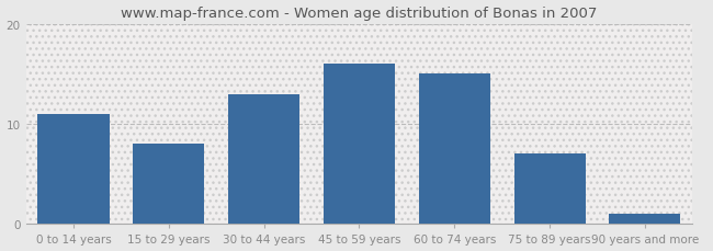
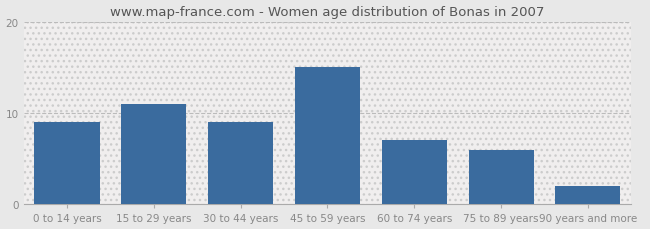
0 to 14 years: 11 -> 9
15 to 29 years: 8 -> 11
30 to 44 years: 13 -> 9
45 to 59 years: 16 -> 15
60 to 74 years: 15 -> 7
75 to 89 years: 7 -> 6
90 years and more: 1 -> 2
